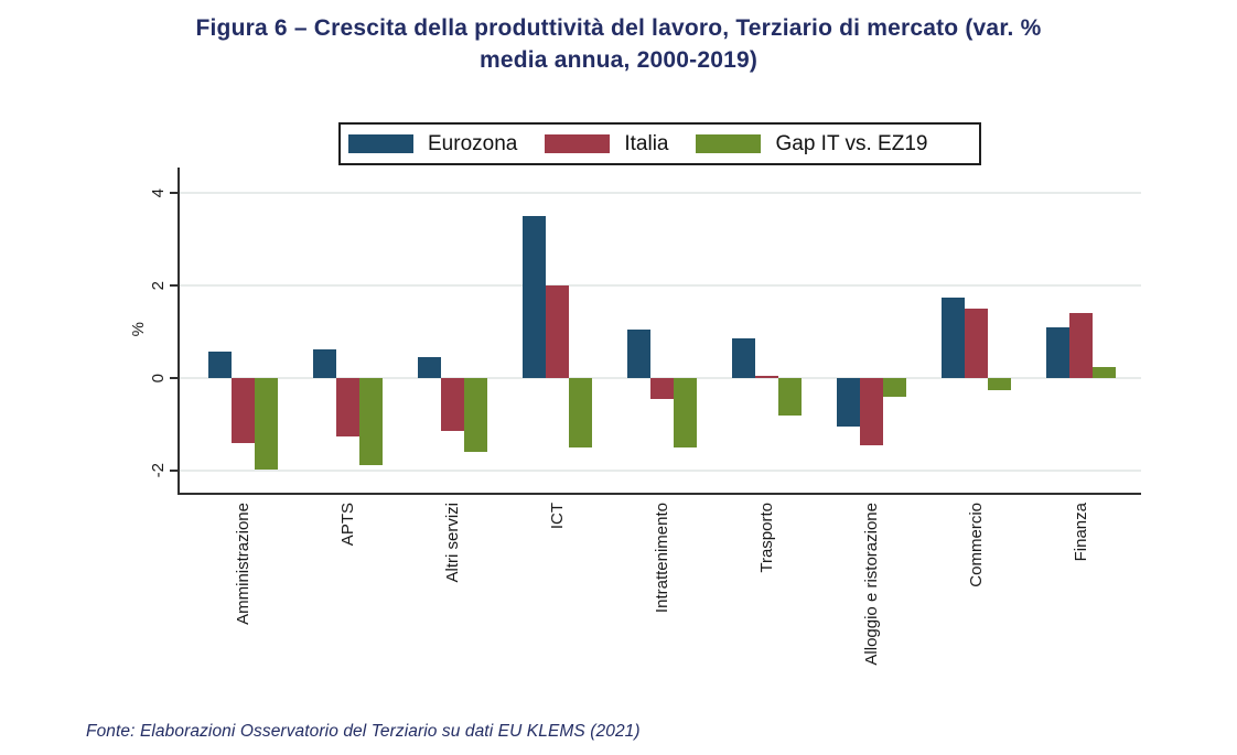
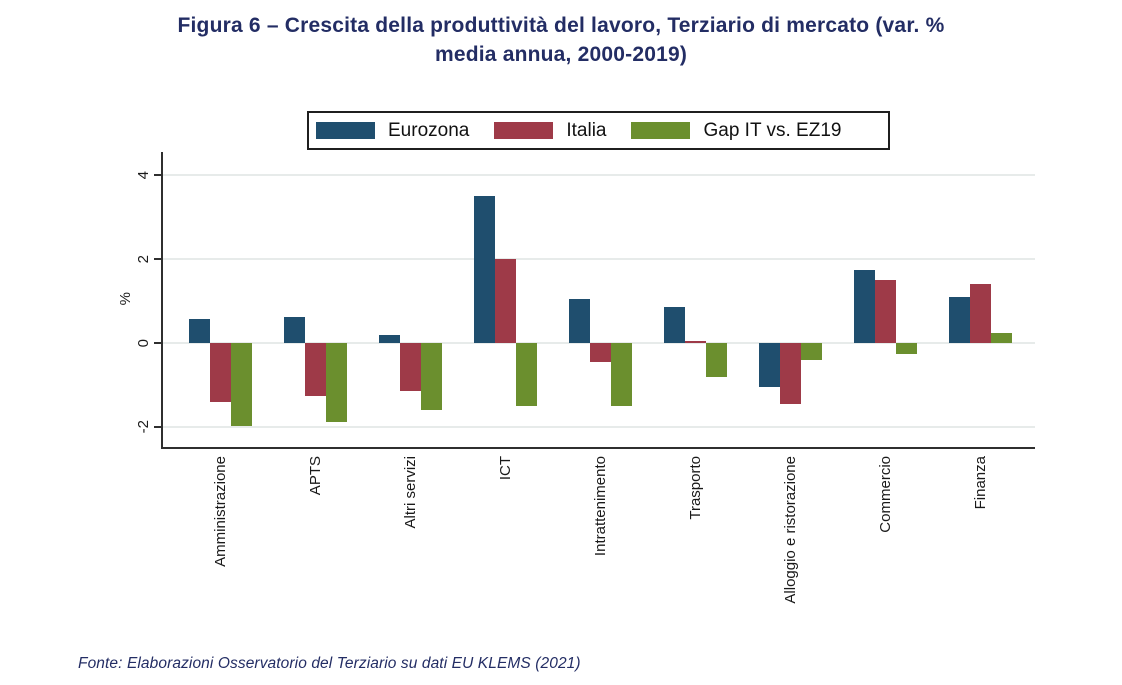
Eurozona/Altri servizi: 0.5 -> 0.2
